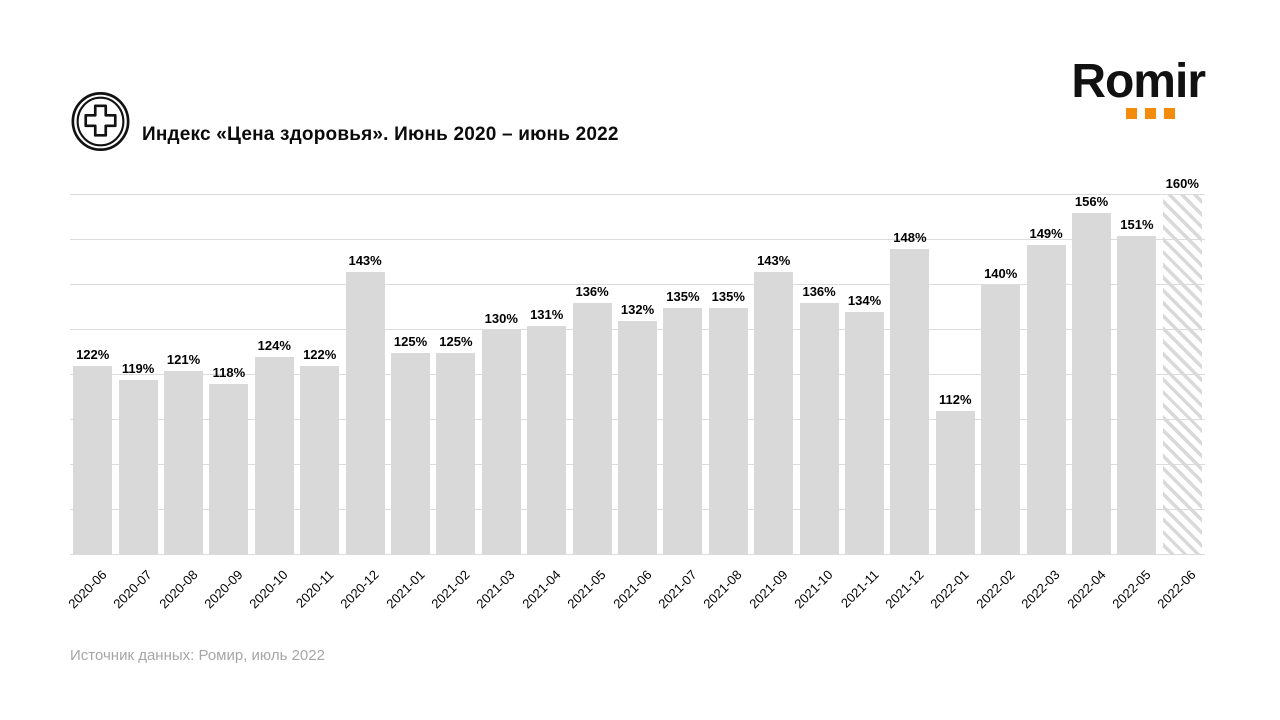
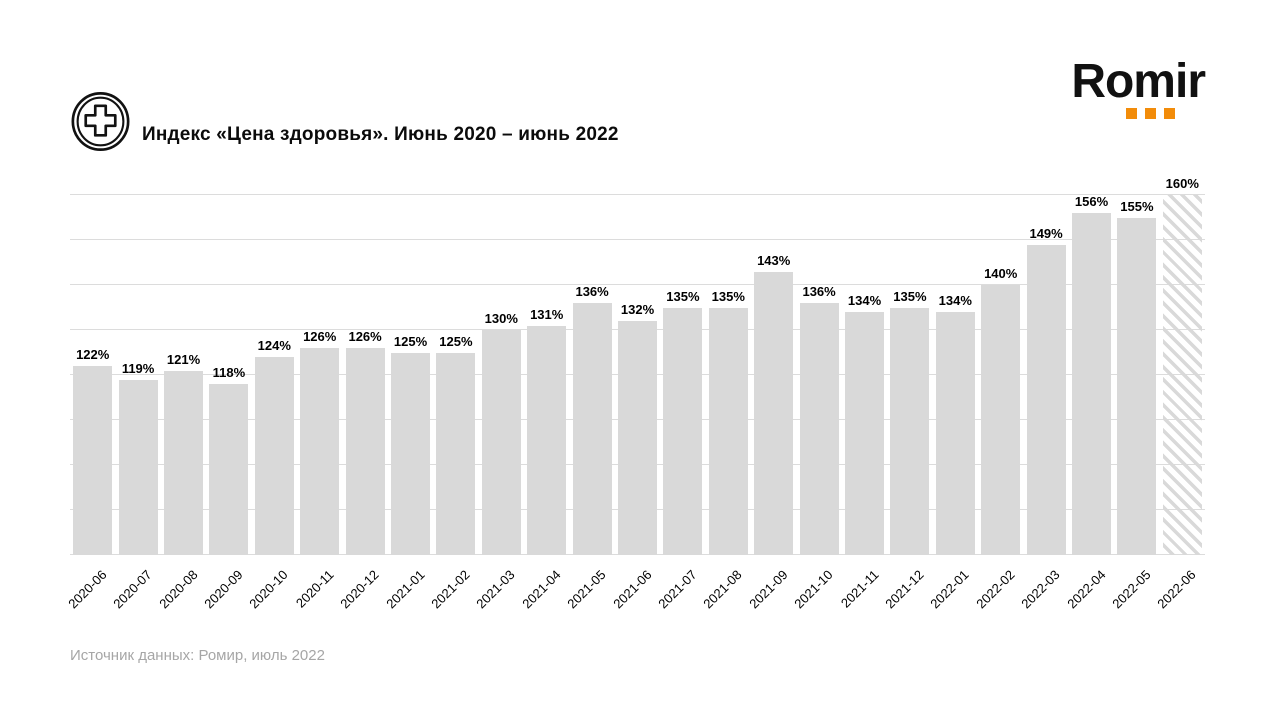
2020-11: 122% -> 126%
2020-12: 143% -> 126%
2021-12: 148% -> 135%
2022-01: 112% -> 134%
2022-05: 151% -> 155%
